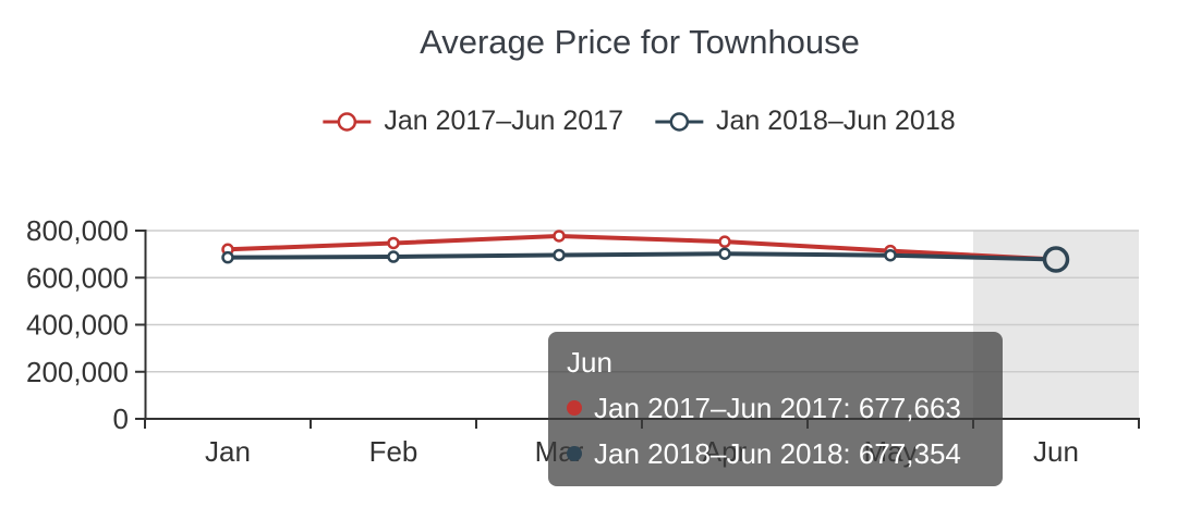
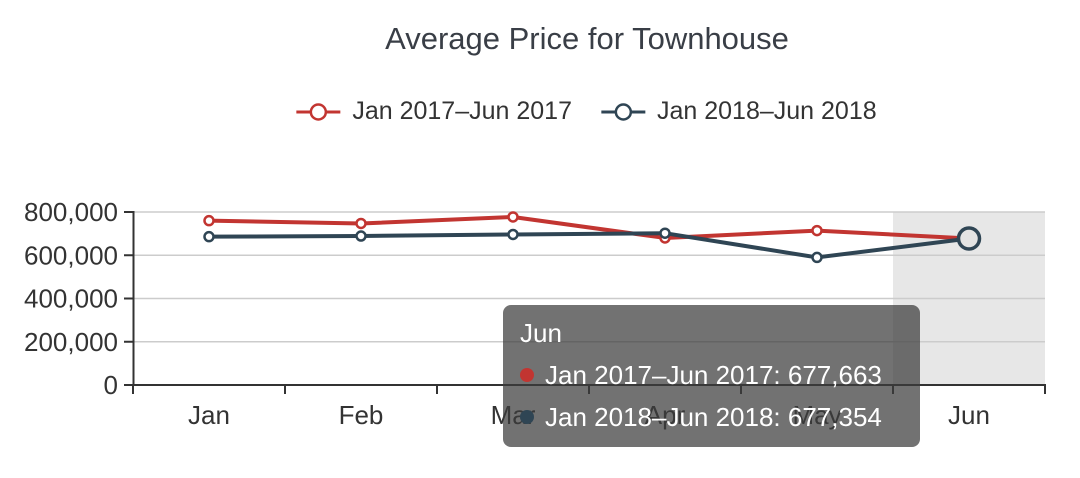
Jan 2017–Jun 2017/Jan: 720000 -> 760000
Jan 2017–Jun 2017/Apr: 750000 -> 680000
Jan 2018–Jun 2018/May: 700000 -> 590000
